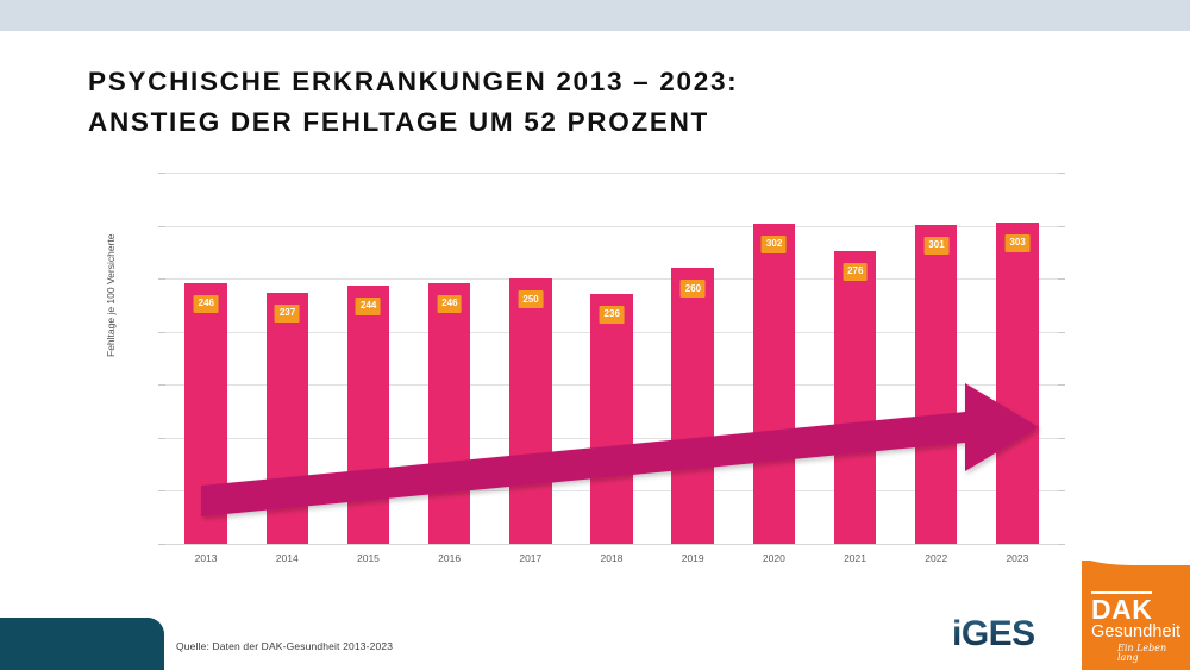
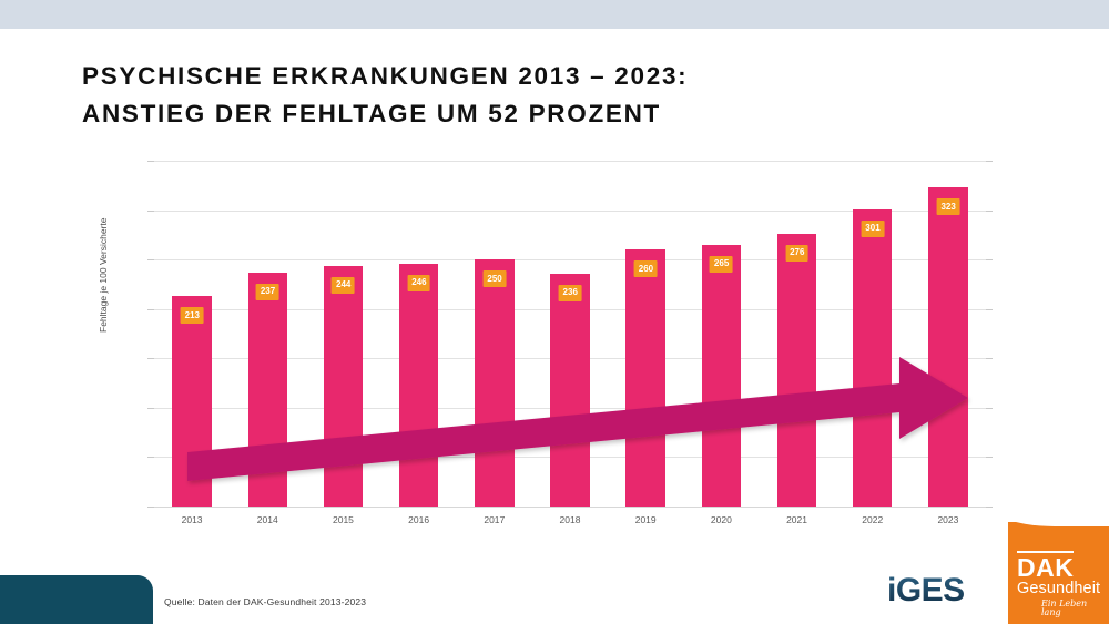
2013: 246 -> 213
2020: 302 -> 265
2023: 303 -> 323
